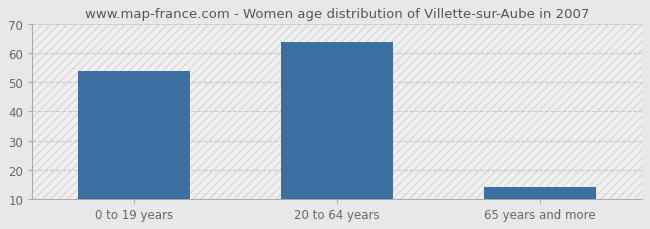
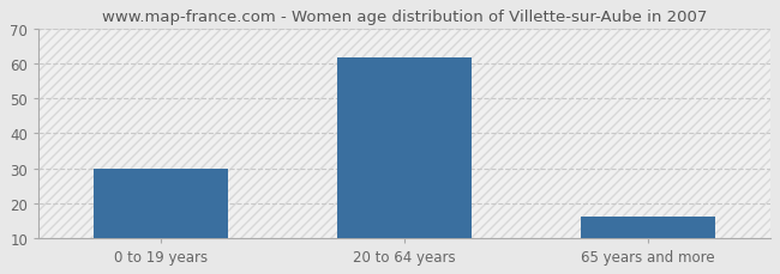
0 to 19 years: 54 -> 30
20 to 64 years: 64 -> 62
65 years and more: 14 -> 16
